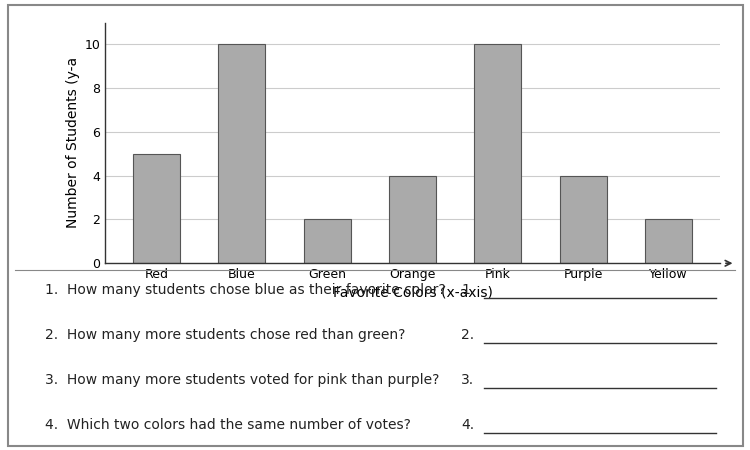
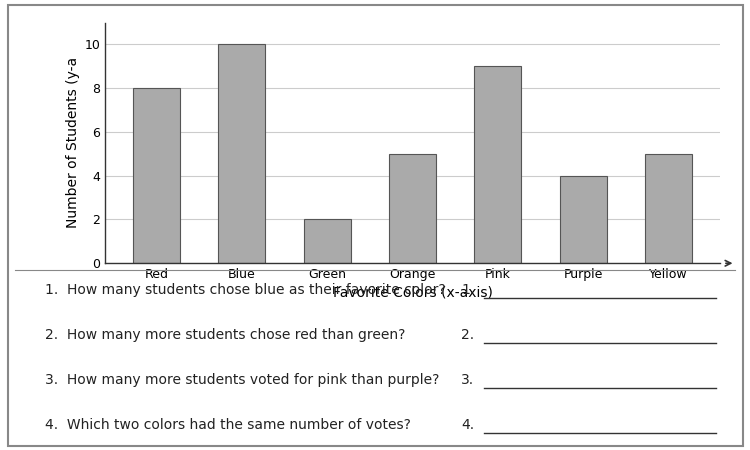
Red: 5 -> 8
Orange: 4 -> 5
Pink: 10 -> 9
Yellow: 2 -> 5
